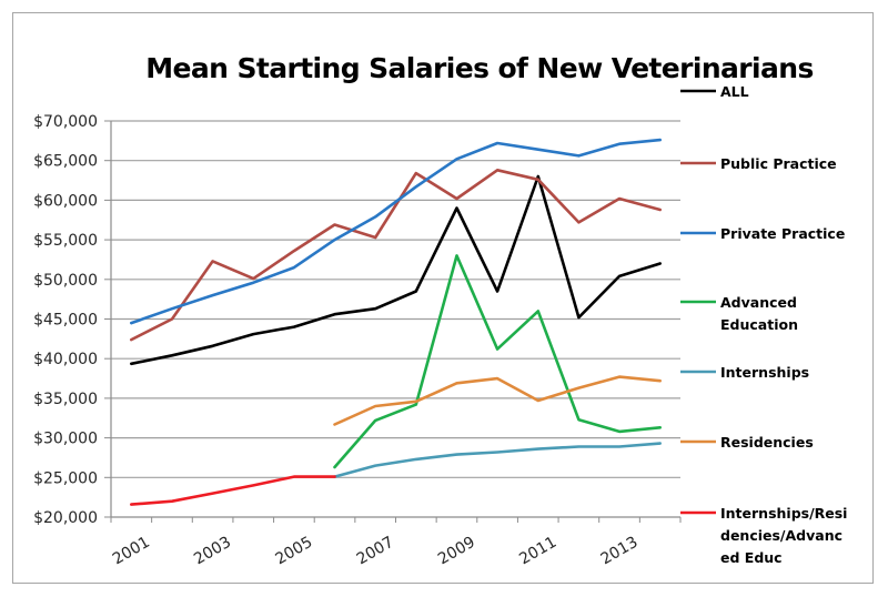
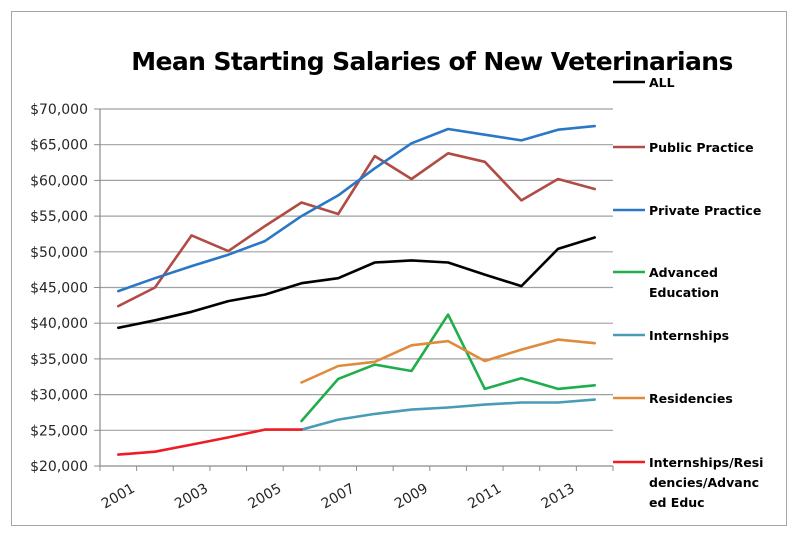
ALL/2009: $59000 -> $49000
Advanced Education/2009: $53000 -> $33000
ALL/2011: $63000 -> $47000
Advanced Education/2011: $46000 -> $31000
